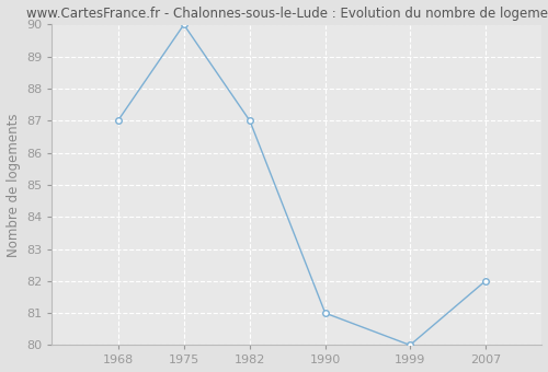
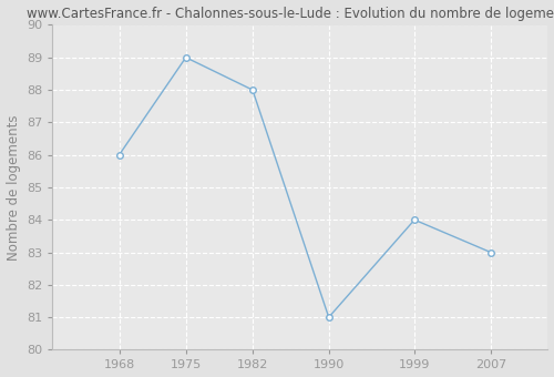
1968: 87 -> 86
1975: 90 -> 89
1982: 87 -> 88
1999: 80 -> 84
2007: 82 -> 83
